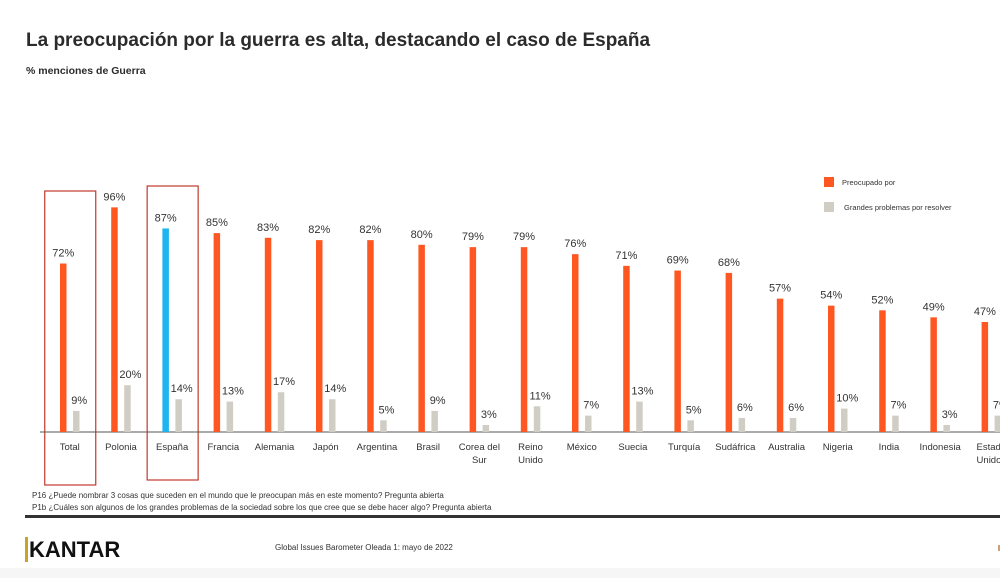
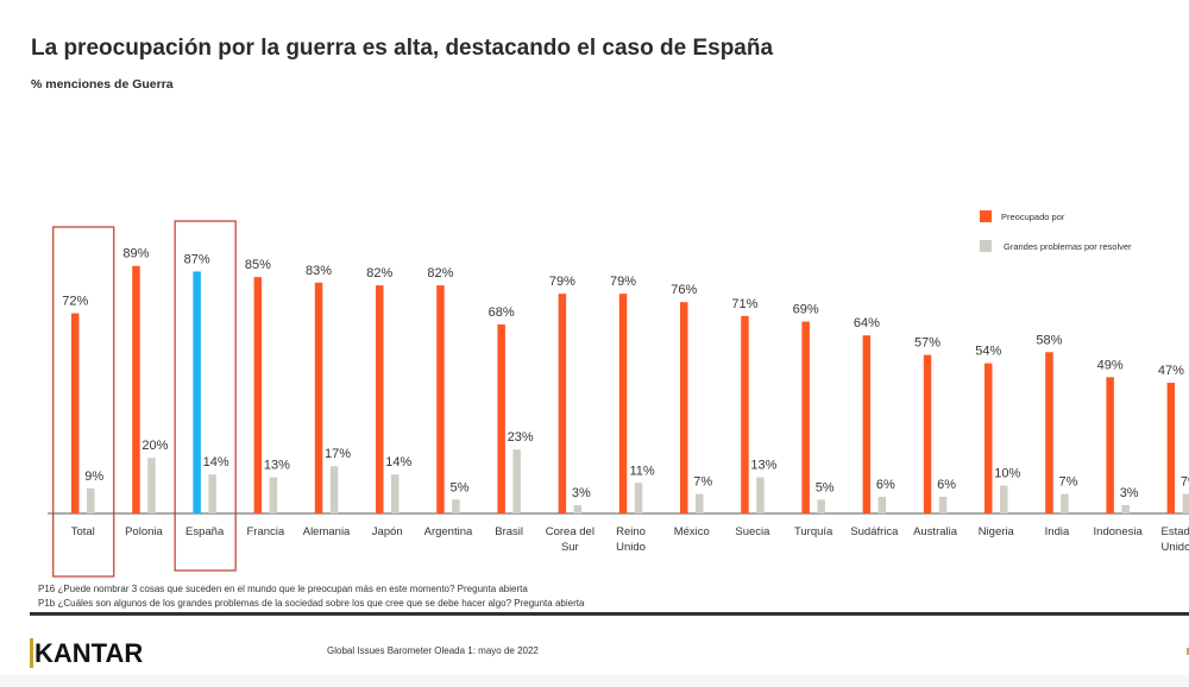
Preocupado por/Polonia: 96% -> 89%
Preocupado por/Brasil: 80% -> 68%
Grandes problemas por resolver/Brasil: 9% -> 23%
Preocupado por/Sudáfrica: 68% -> 64%
Preocupado por/India: 52% -> 58%
